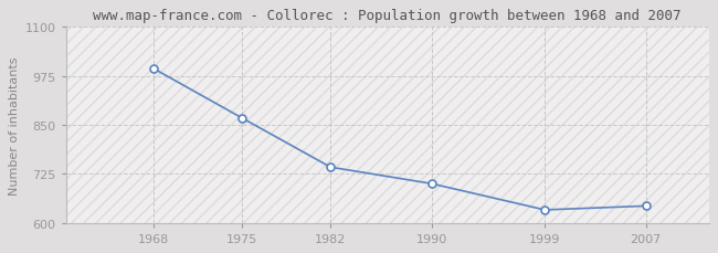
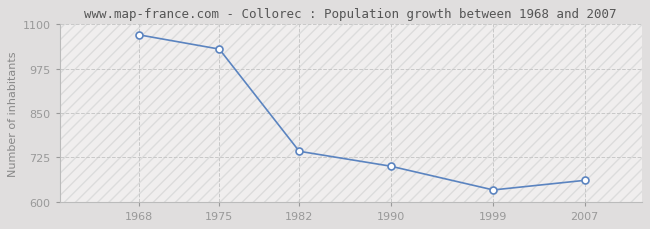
1968: 993 -> 1070
1975: 867 -> 1030
2007: 643 -> 660
